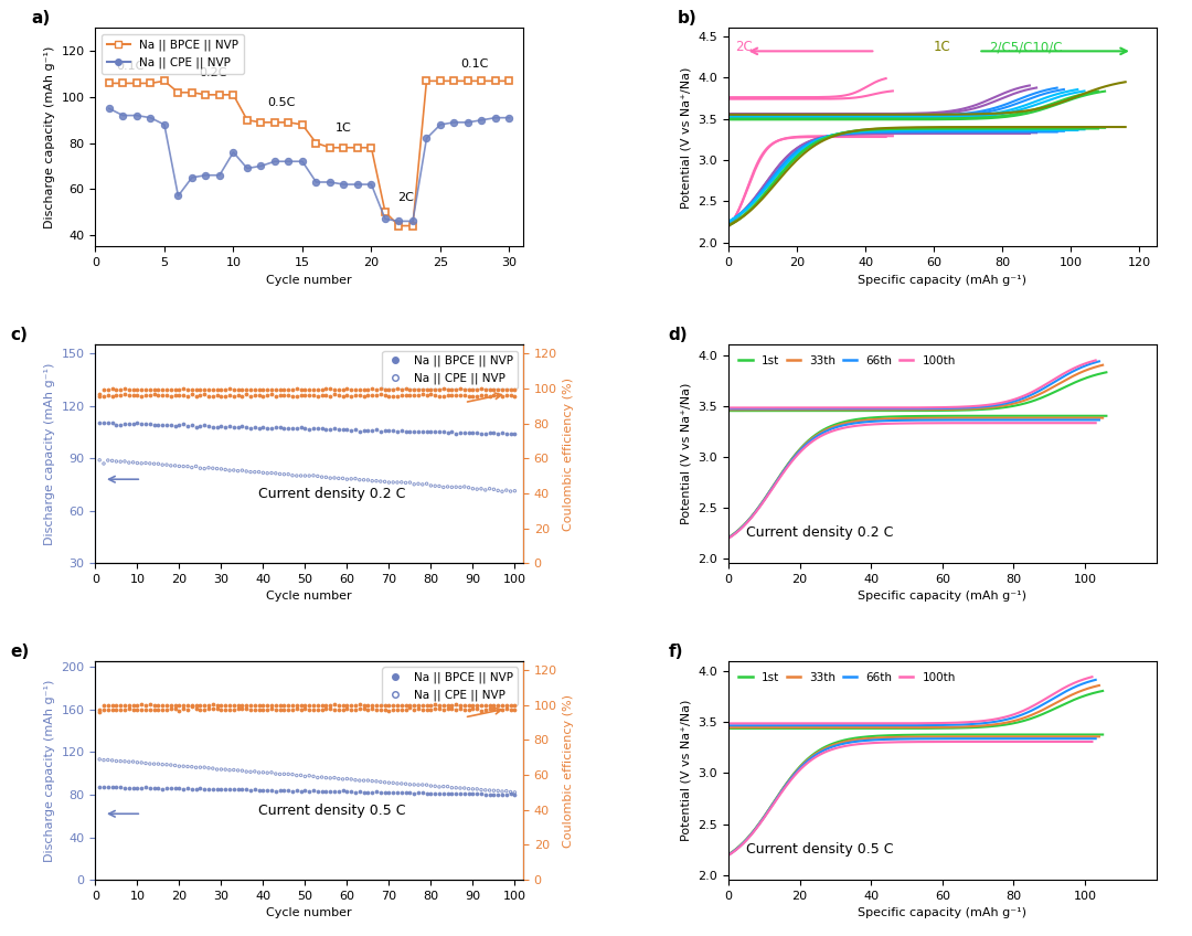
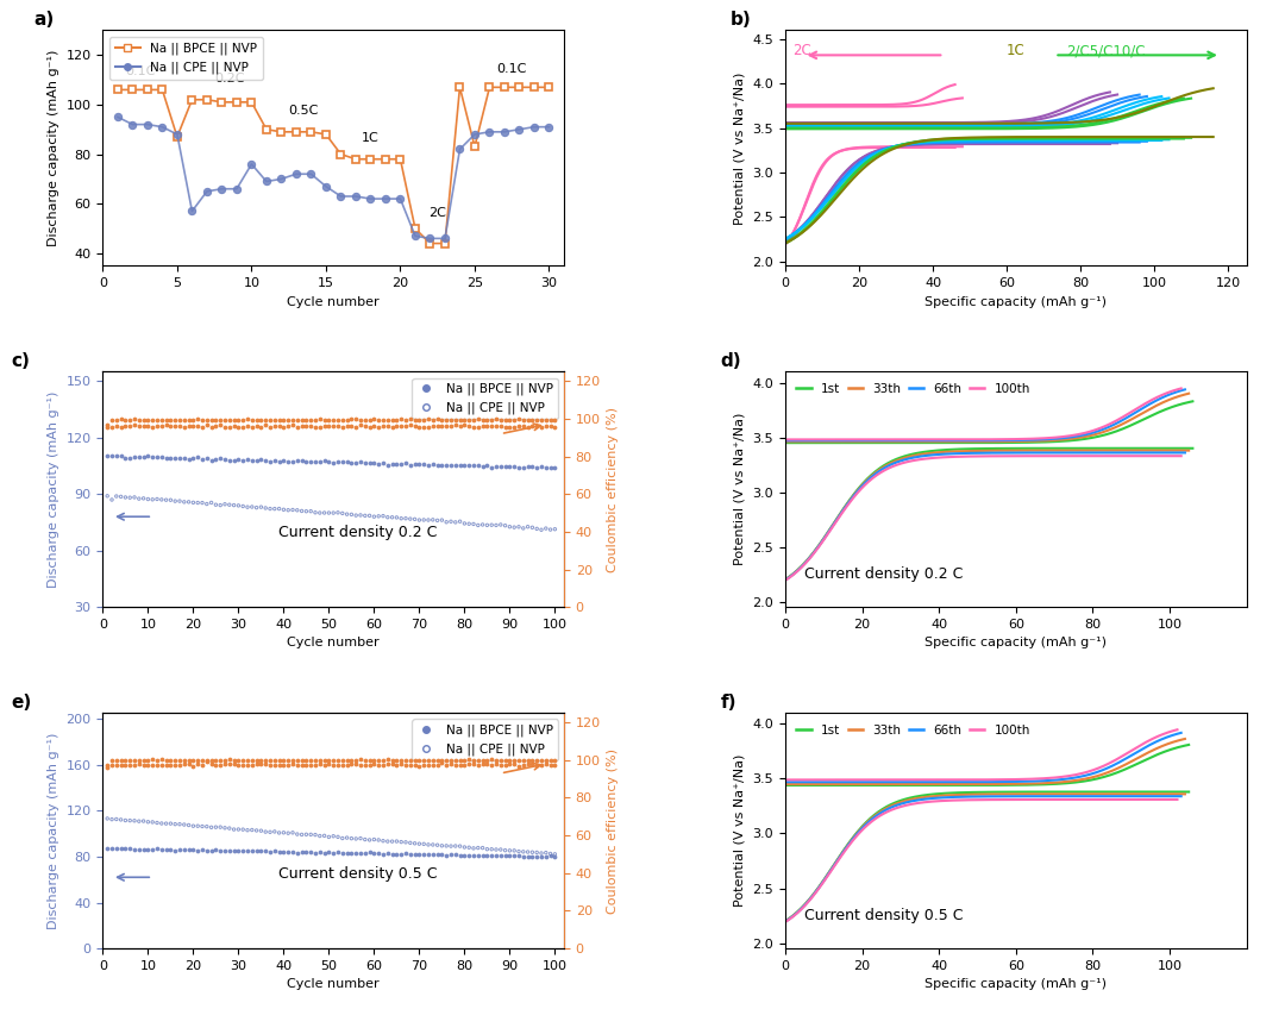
Na || BPCE || NVP/5: 107 -> 87
Na || CPE || NVP/15: 72 -> 67
Na || BPCE || NVP/25: 107 -> 83
